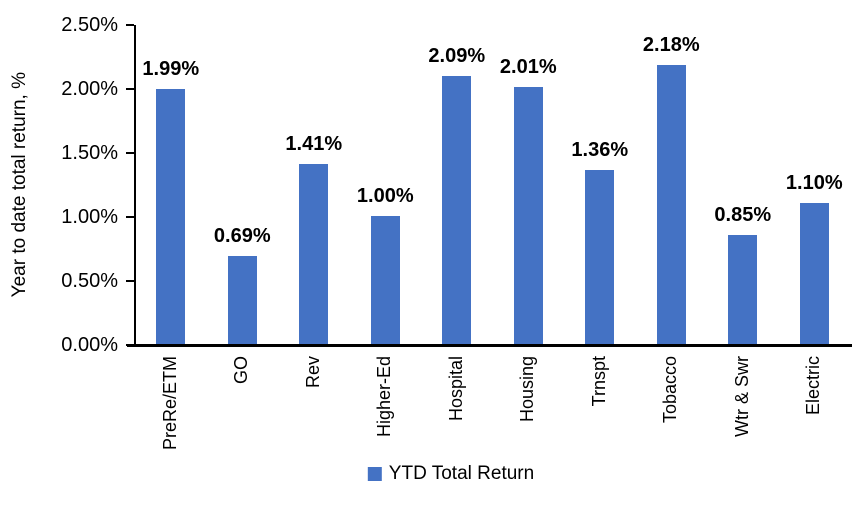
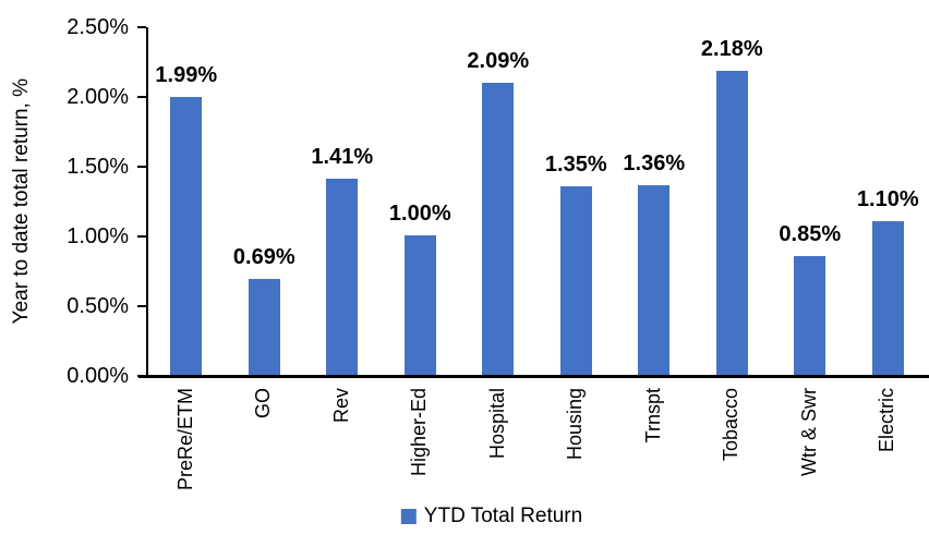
Housing: 2.01% -> 1.35%
